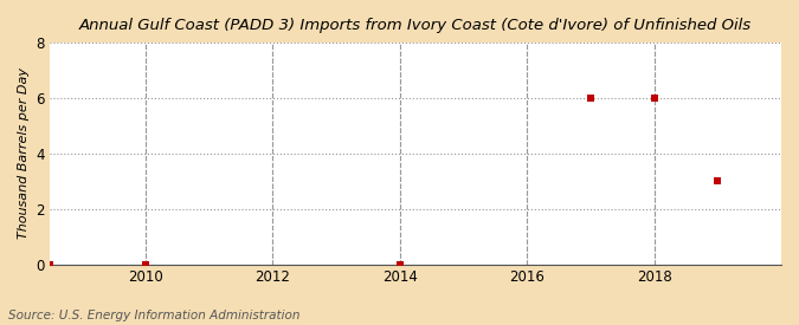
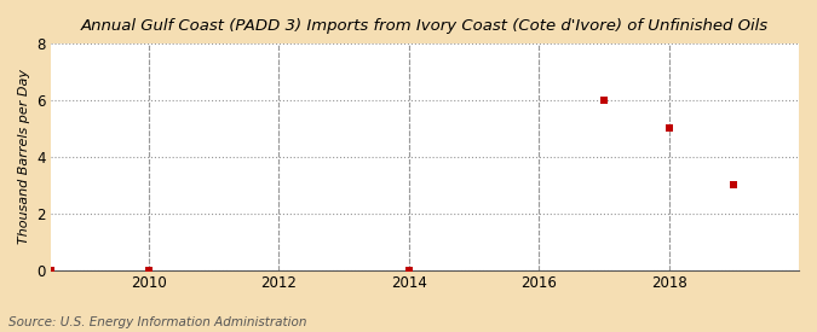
2018: 6 -> 5
